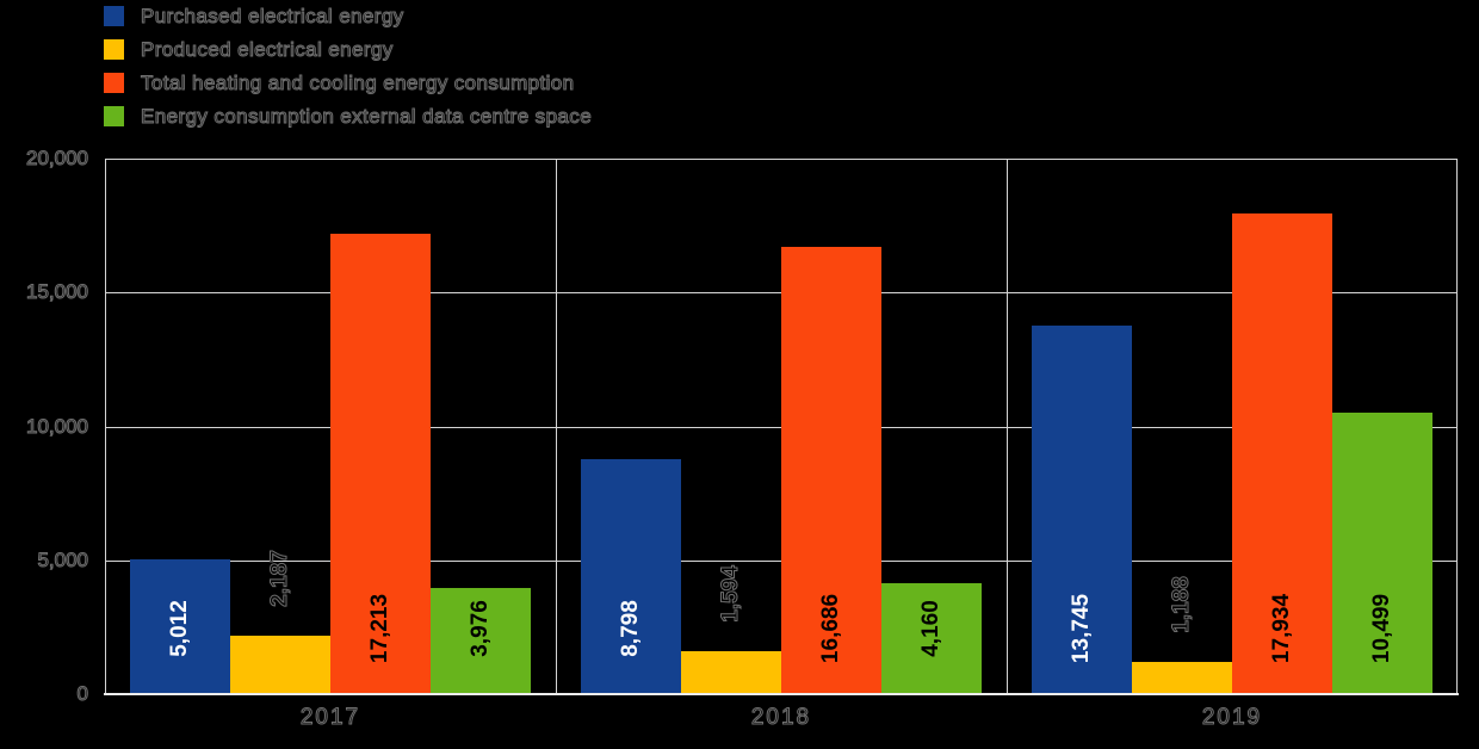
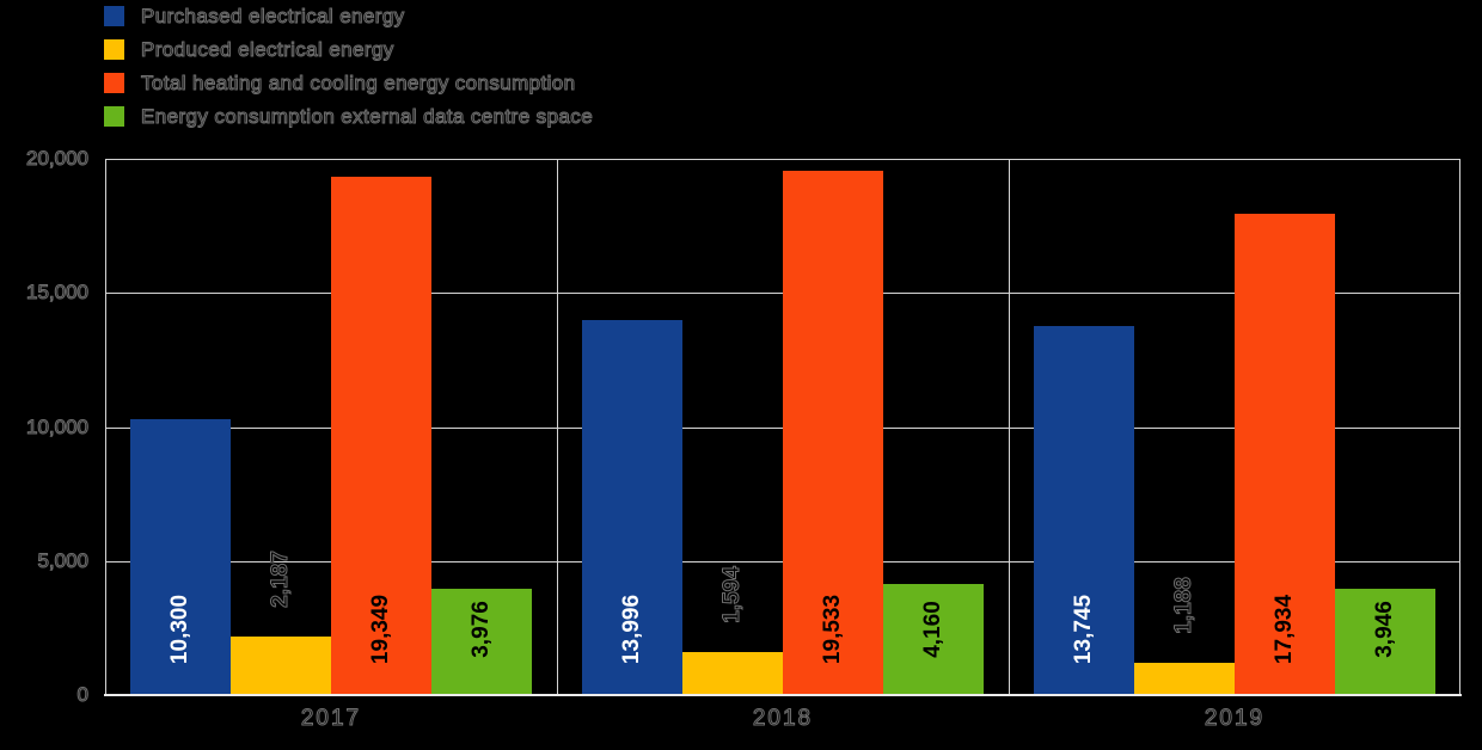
Purchased electrical energy/2017: 5,012 -> 10,300
Total heating and cooling energy consumption/2017: 17,213 -> 19,349
Purchased electrical energy/2018: 8,798 -> 13,996
Total heating and cooling energy consumption/2018: 16,686 -> 19,533
Energy consumption external data centre space/2019: 10,499 -> 3,946
